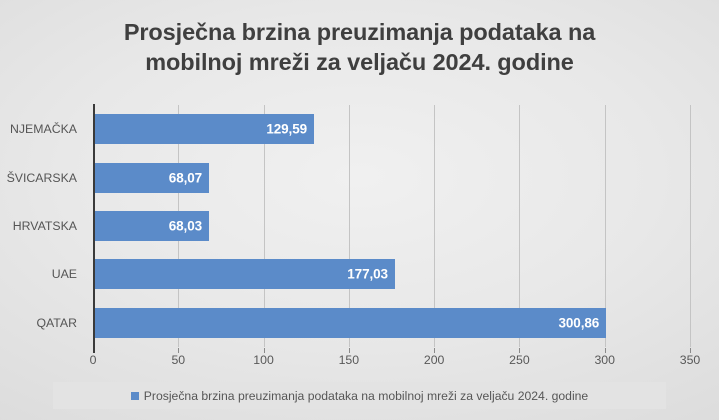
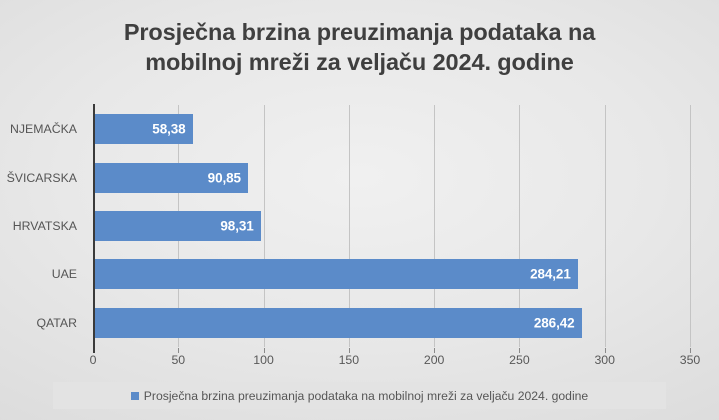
NJEMAČKA: 129,59 -> 58,38
ŠVICARSKA: 68,07 -> 90,85
HRVATSKA: 68,03 -> 98,31
UAE: 177,03 -> 284,21
QATAR: 300,86 -> 286,42
